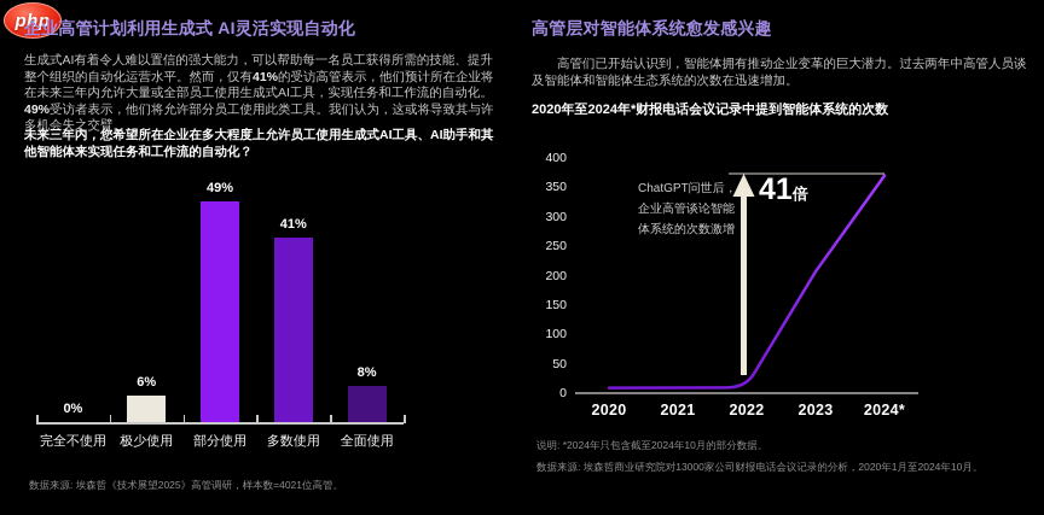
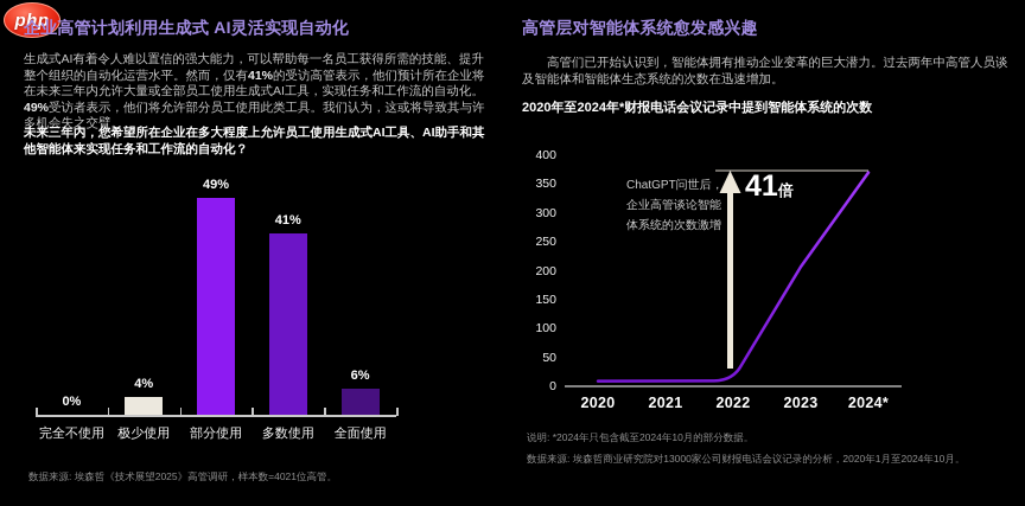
未来三年内，您希望所在企业在多大程度上允许员工使用生成式AI工具、AI助手和其他智能体来实现任务和工作流的自动化？/极少使用: 6% -> 4%
未来三年内，您希望所在企业在多大程度上允许员工使用生成式AI工具、AI助手和其他智能体来实现任务和工作流的自动化？/全面使用: 8% -> 6%
